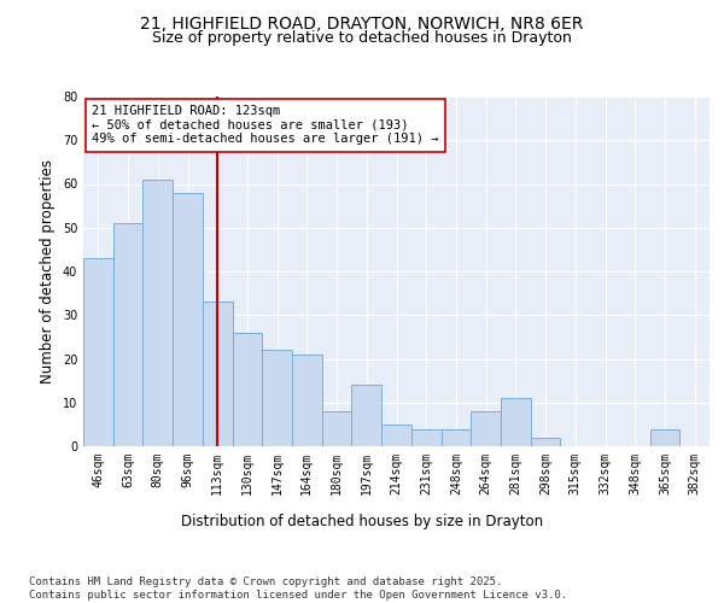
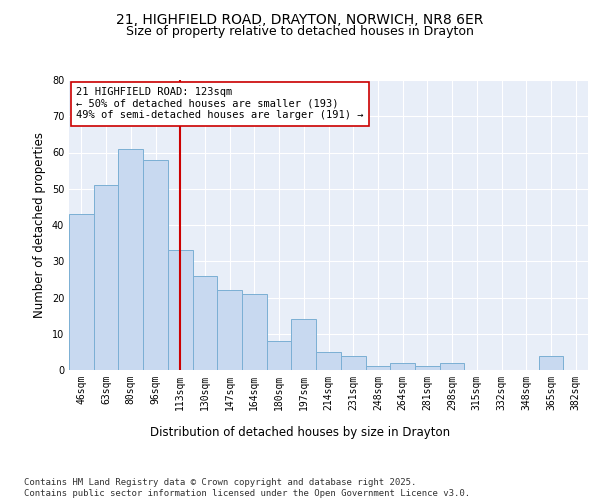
248sqm: 4 -> 1
264sqm: 8 -> 2
281sqm: 11 -> 1
